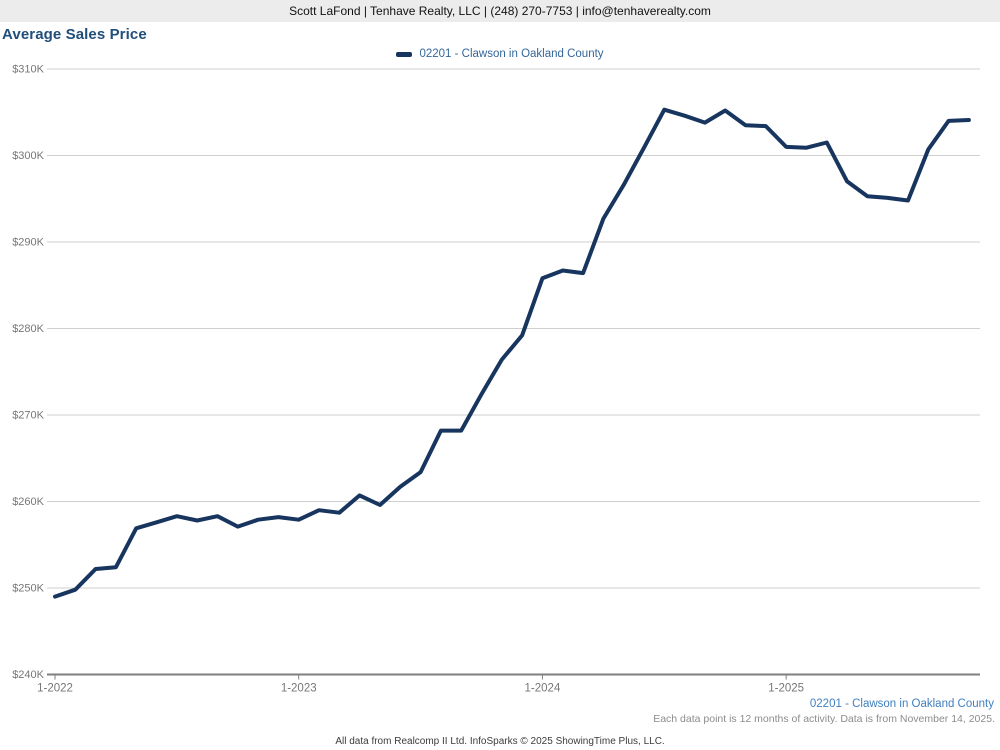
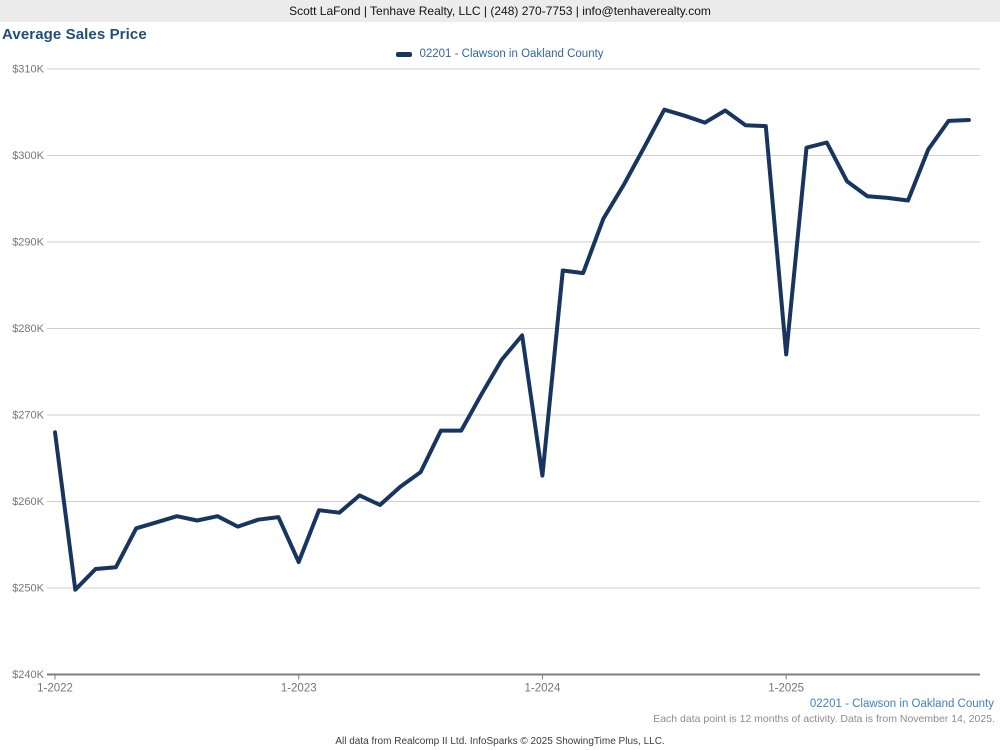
1-2022: $249K -> $268K
1-2023: $258K -> $253K
1-2024: $286K -> $263K
1-2025: $301K -> $277K
